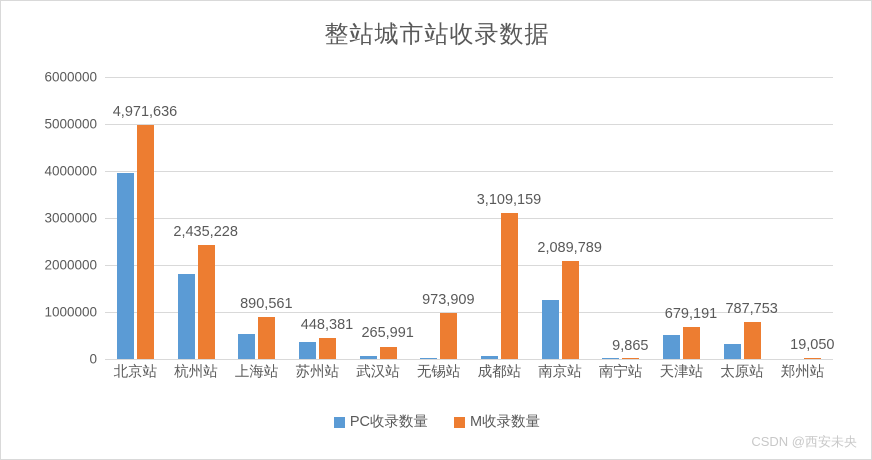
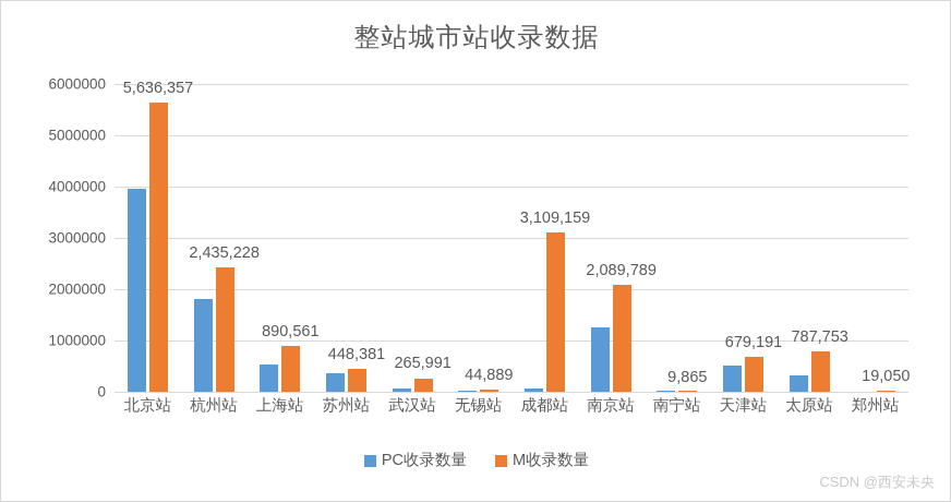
M收录数量/北京站: 4,971,636 -> 5,636,357
M收录数量/无锡站: 973,909 -> 44,889
